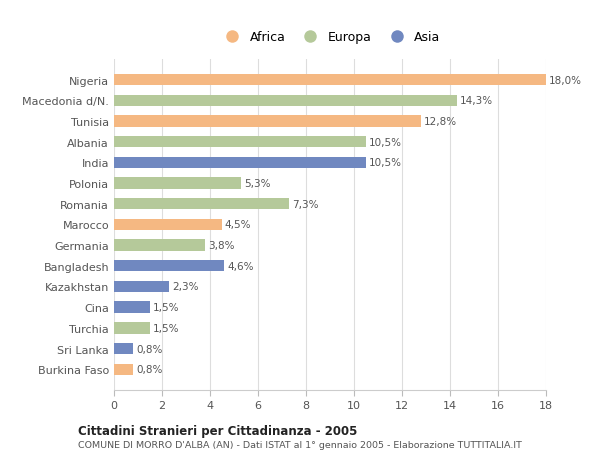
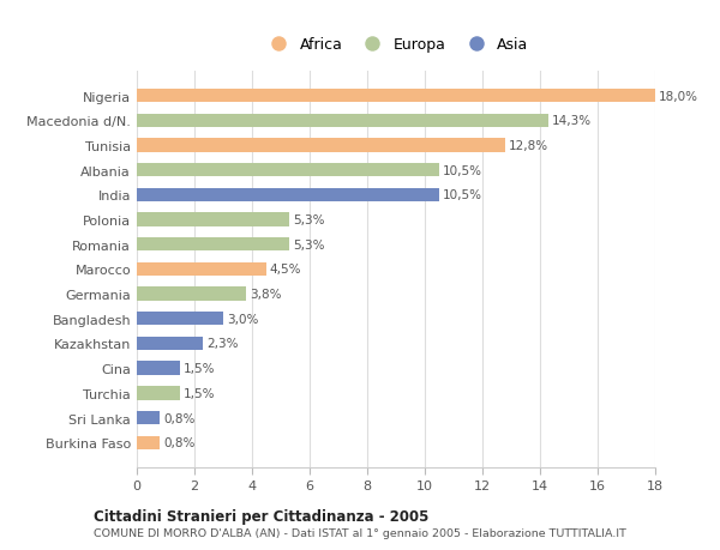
Romania: 7,3% -> 5,3%
Bangladesh: 4,6% -> 3,0%
